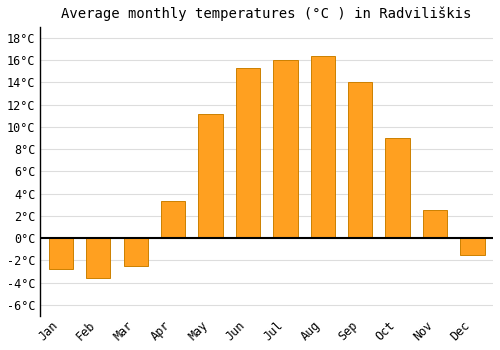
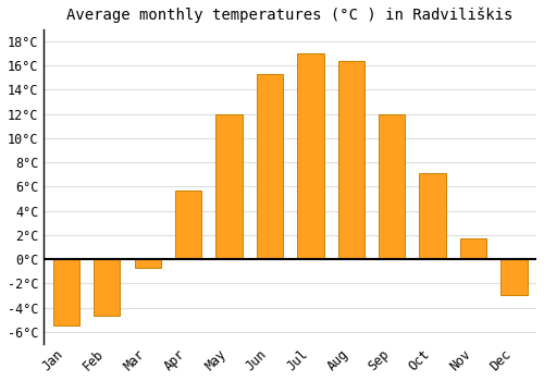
Jan: -2.8°C -> -5.5°C
Feb: -3.6°C -> -4.7°C
Mar: -2.5°C -> -0.7°C
Apr: 3.3°C -> 5.7°C
May: 11.2°C -> 12.0°C
Jul: 16.0°C -> 17.0°C
Sep: 14.0°C -> 12.0°C
Oct: 9.0°C -> 7.1°C
Nov: 2.5°C -> 1.7°C
Dec: -1.5°C -> -3.0°C
